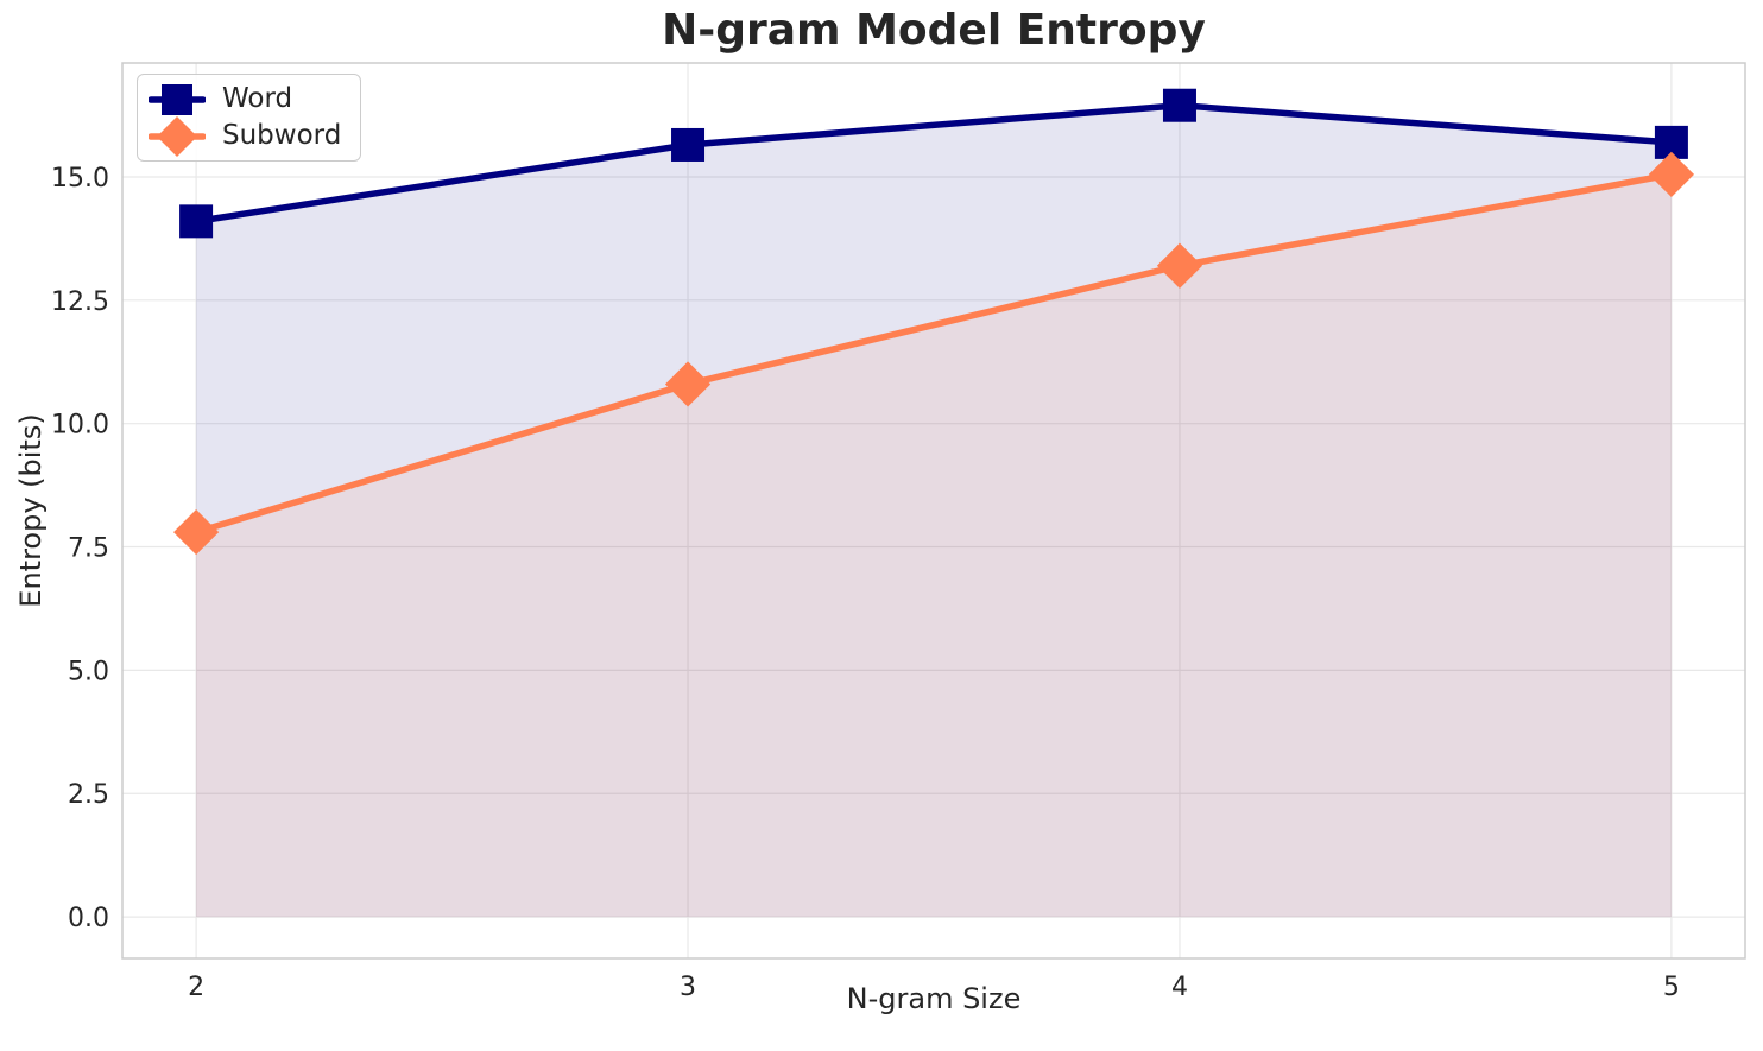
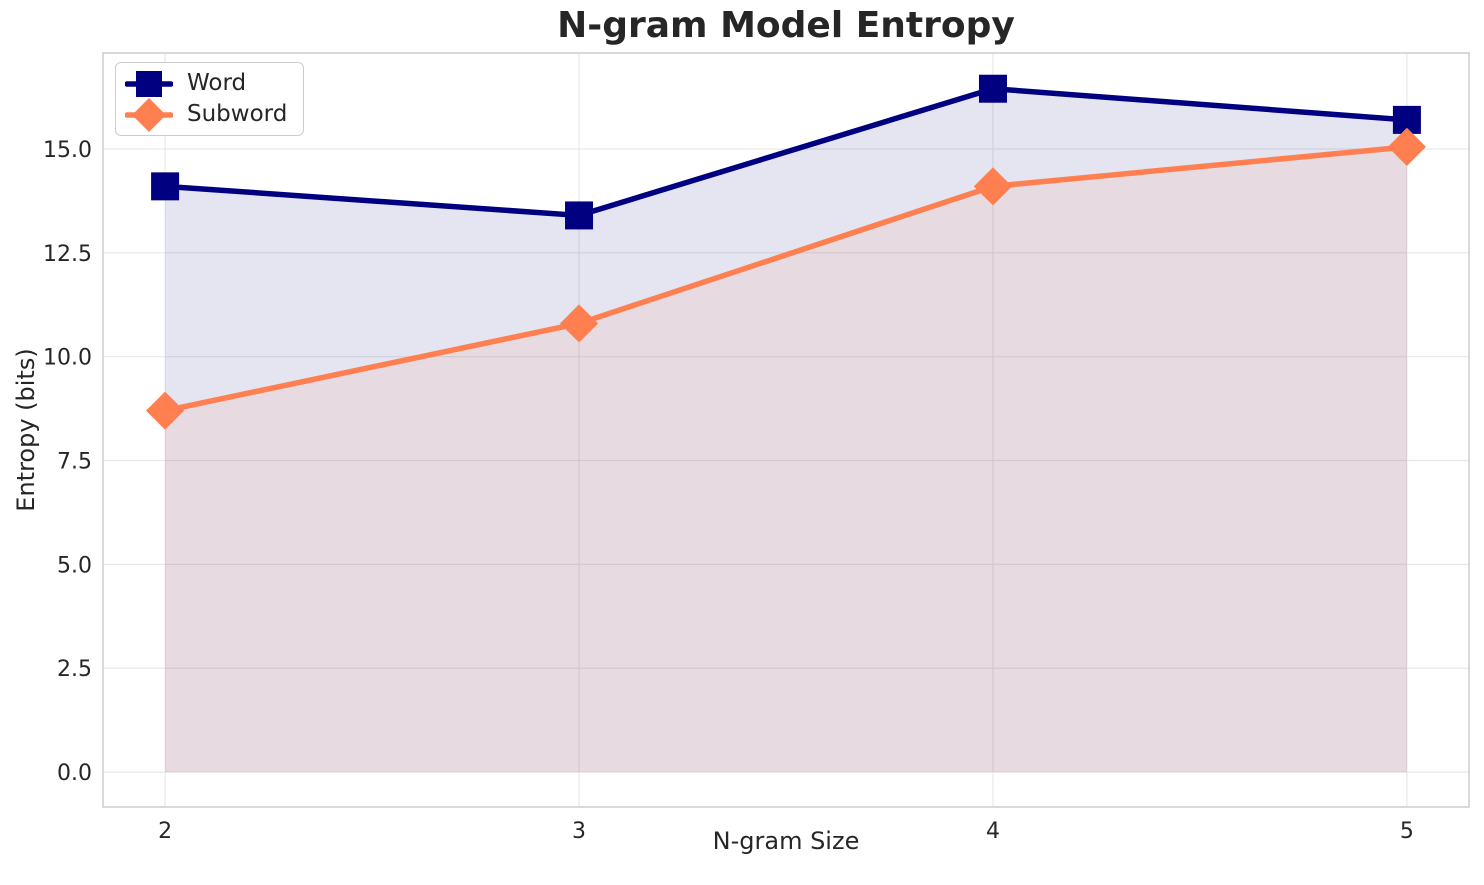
Subword/2: 7.8 -> 8.7
Word/3: 15.7 -> 13.4
Subword/4: 13.2 -> 14.1
